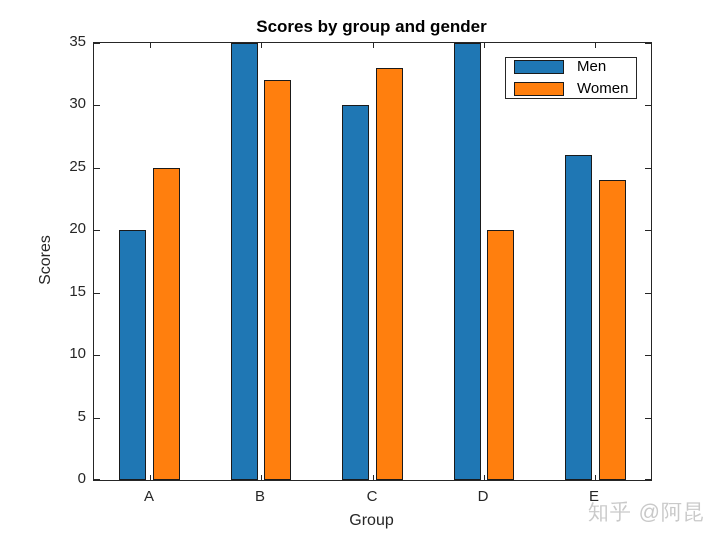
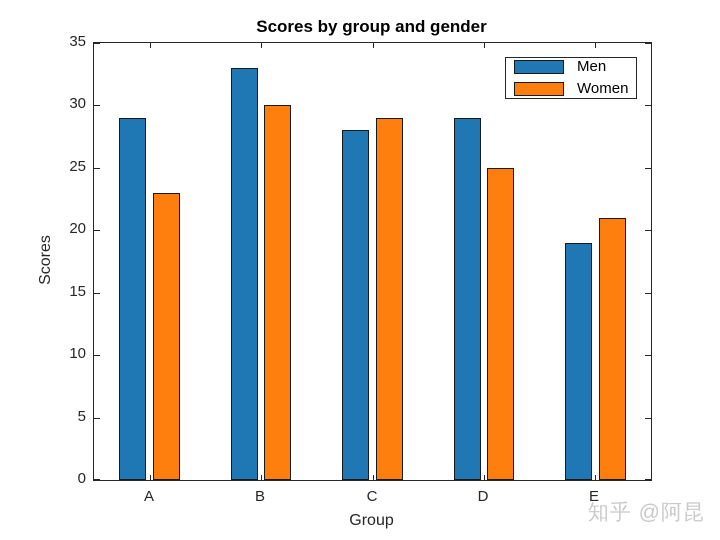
Men/A: 20 -> 29
Women/A: 25 -> 23
Men/B: 35 -> 33
Women/B: 32 -> 30
Men/C: 30 -> 28
Women/C: 33 -> 29
Men/D: 35 -> 29
Women/D: 20 -> 25
Men/E: 26 -> 19
Women/E: 24 -> 21
